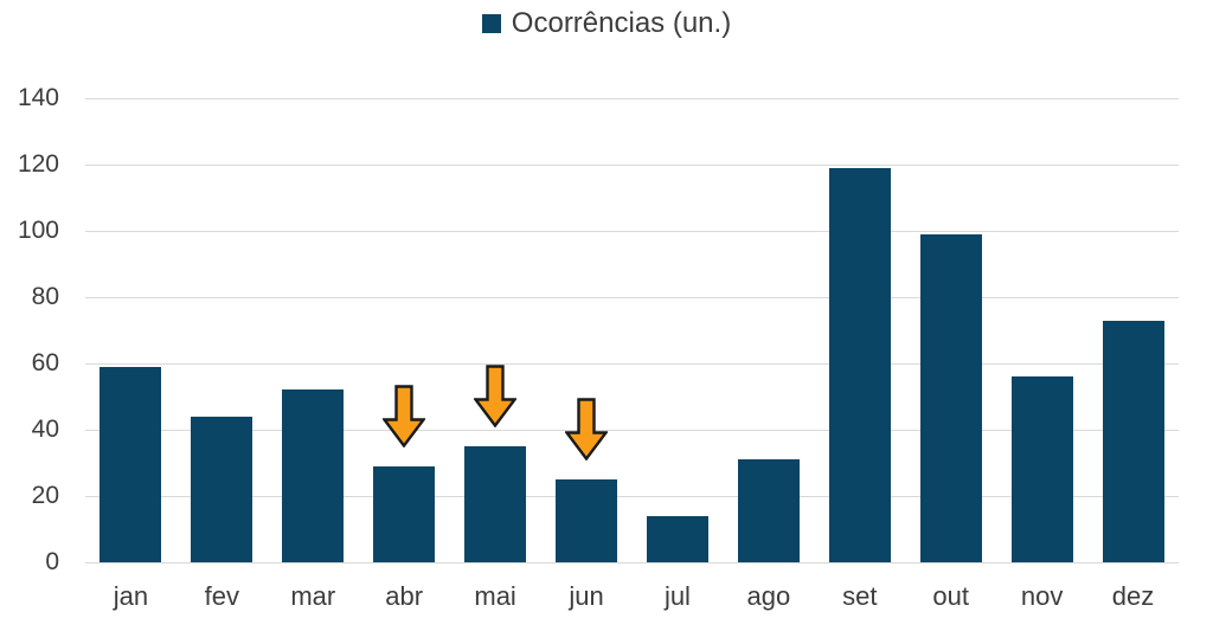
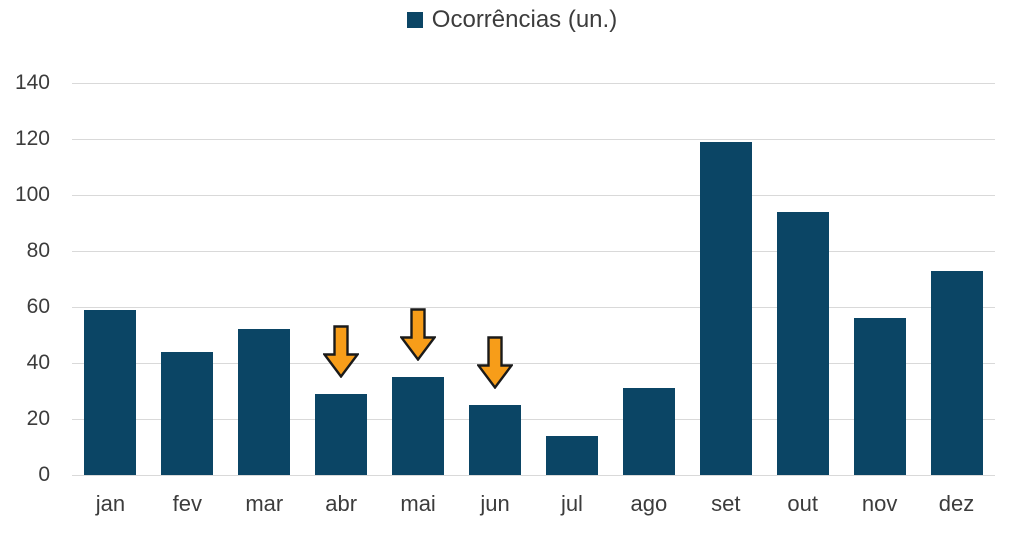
out: 99 -> 94
